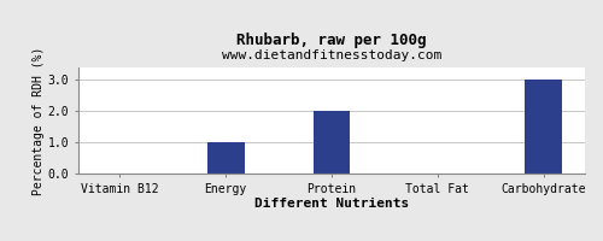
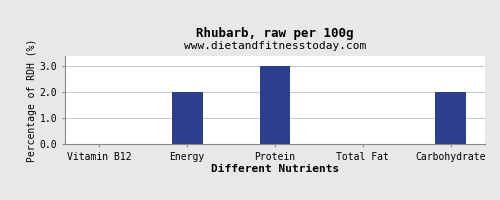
Energy: 1 -> 2
Protein: 2 -> 3
Carbohydrate: 3 -> 2
